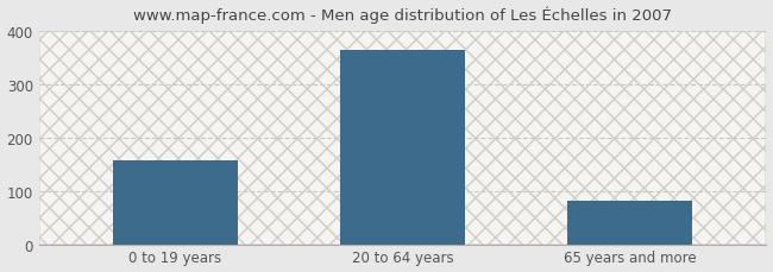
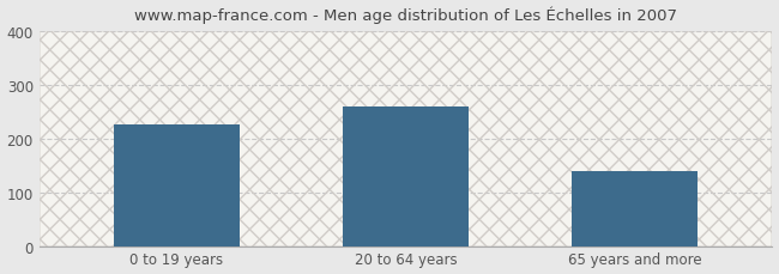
0 to 19 years: 158 -> 225
20 to 64 years: 365 -> 260
65 years and more: 82 -> 140
